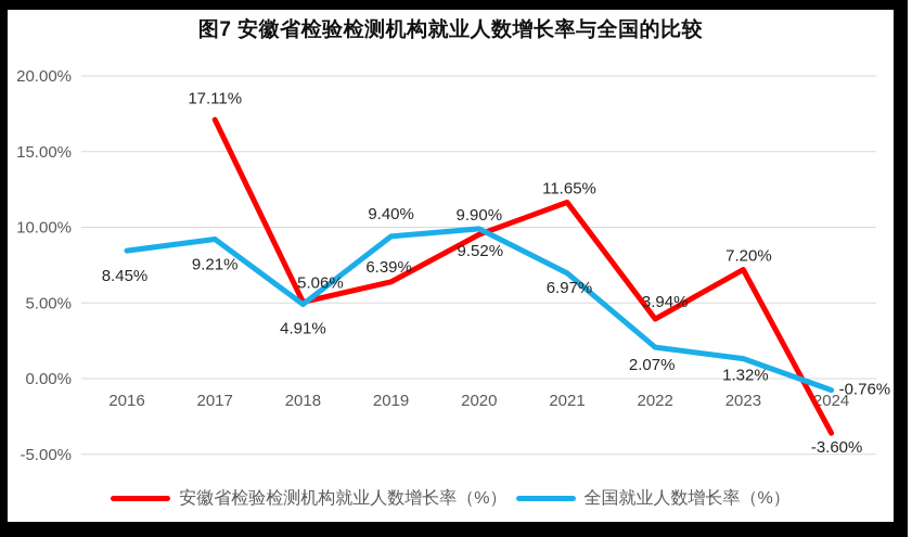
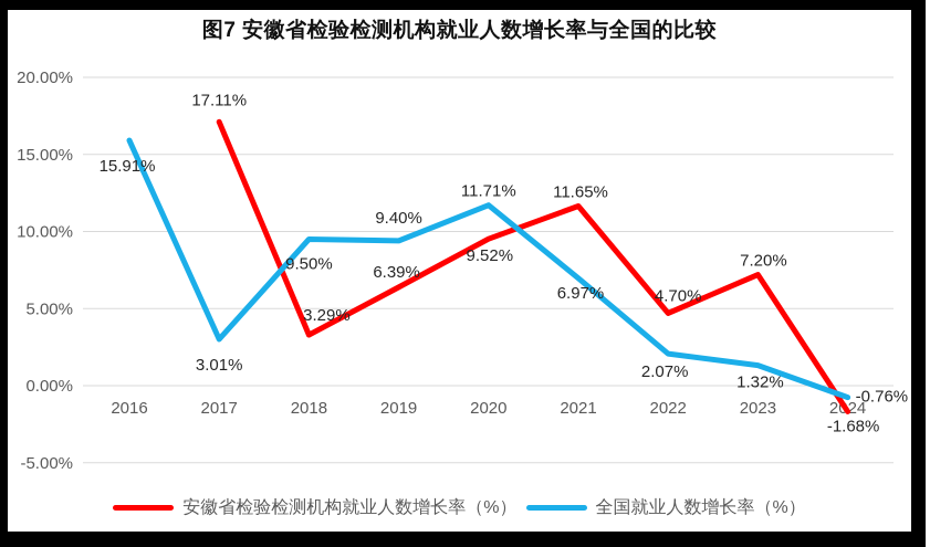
全国就业人数增长率（%）/2016: 8.45% -> 15.91%
全国就业人数增长率（%）/2017: 9.21% -> 3.01%
安徽省检验检测机构就业人数增长率（%）/2018: 5.06% -> 3.29%
全国就业人数增长率（%）/2018: 4.91% -> 9.50%
全国就业人数增长率（%）/2020: 9.90% -> 11.71%
安徽省检验检测机构就业人数增长率（%）/2022: 3.94% -> 4.70%
安徽省检验检测机构就业人数增长率（%）/2024: -3.60% -> -1.68%
